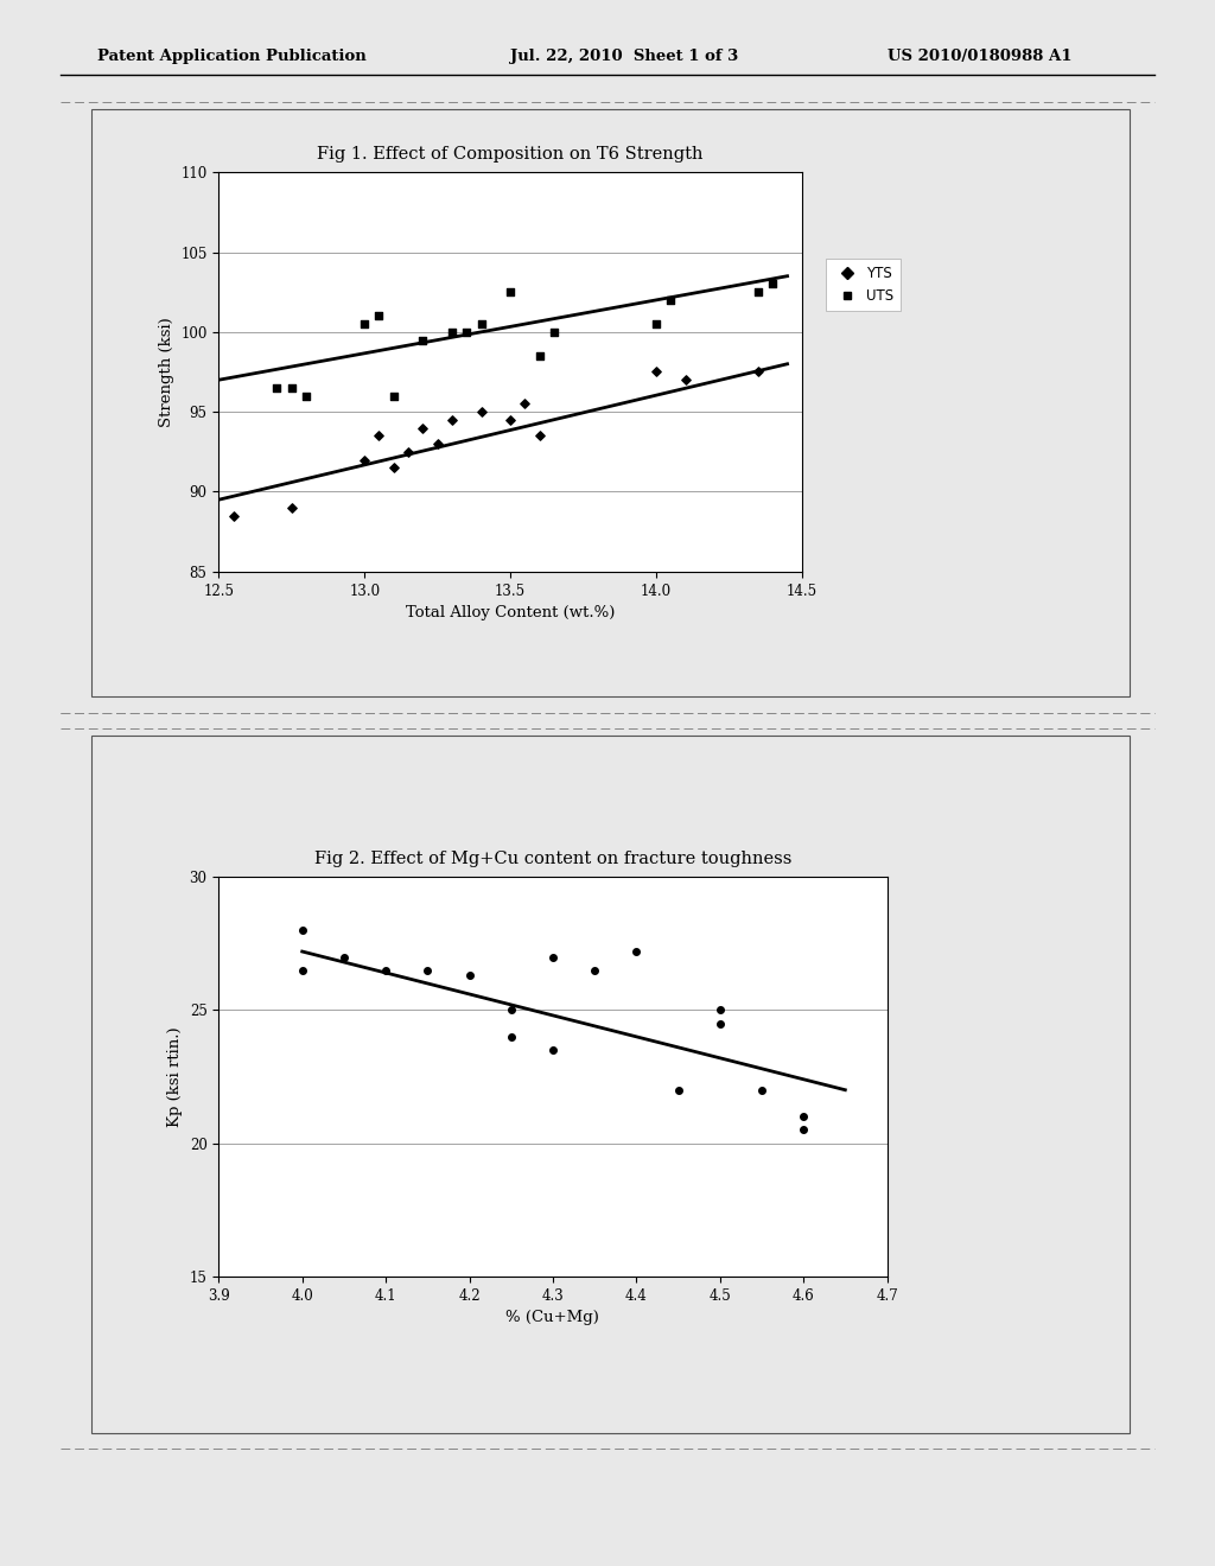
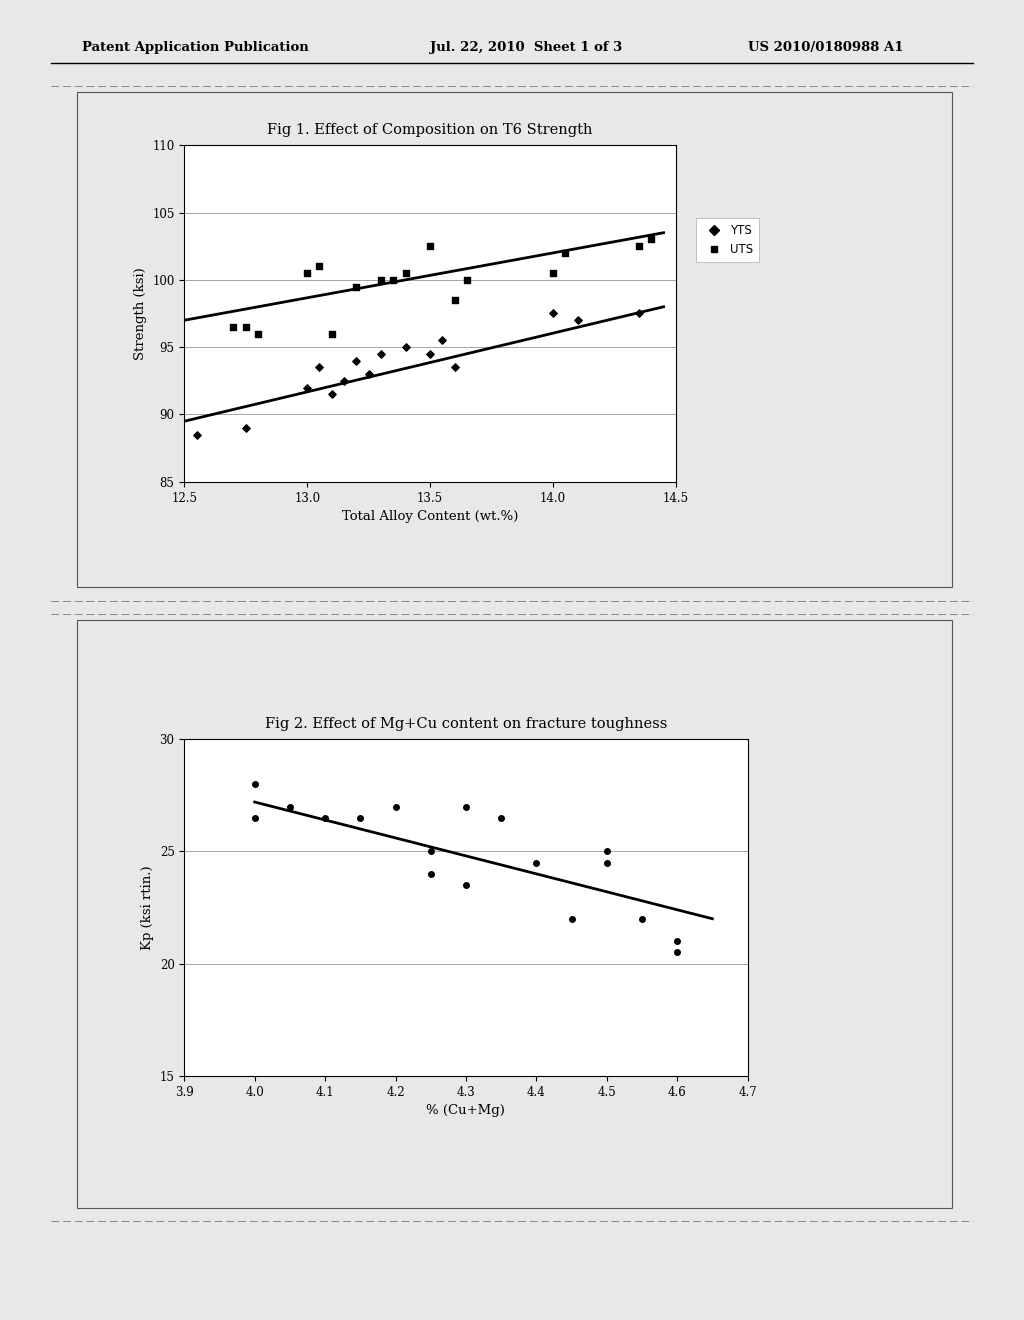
Fig 2. Effect of Mg+Cu content on fracture toughness/4.2: 26.3 -> 27.0
Fig 2. Effect of Mg+Cu content on fracture toughness/4.4: 27.2 -> 24.5
